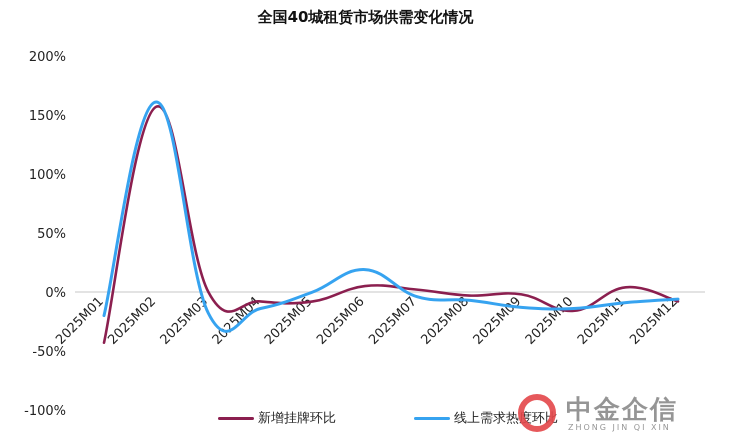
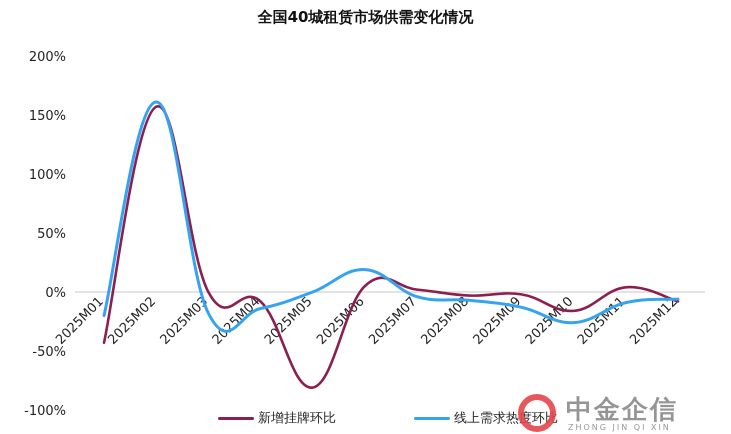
新增挂牌环比/2025M05: -8% -> -81%
线上需求热度环比/2025M10: -14% -> -26%
